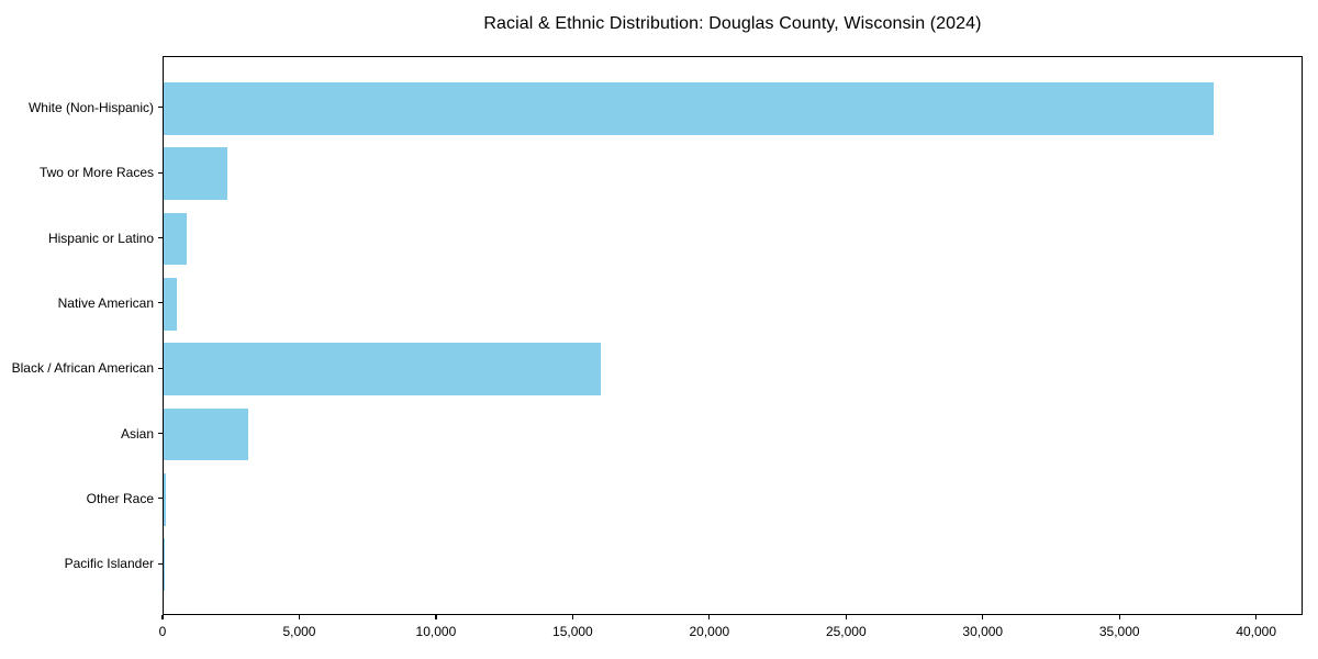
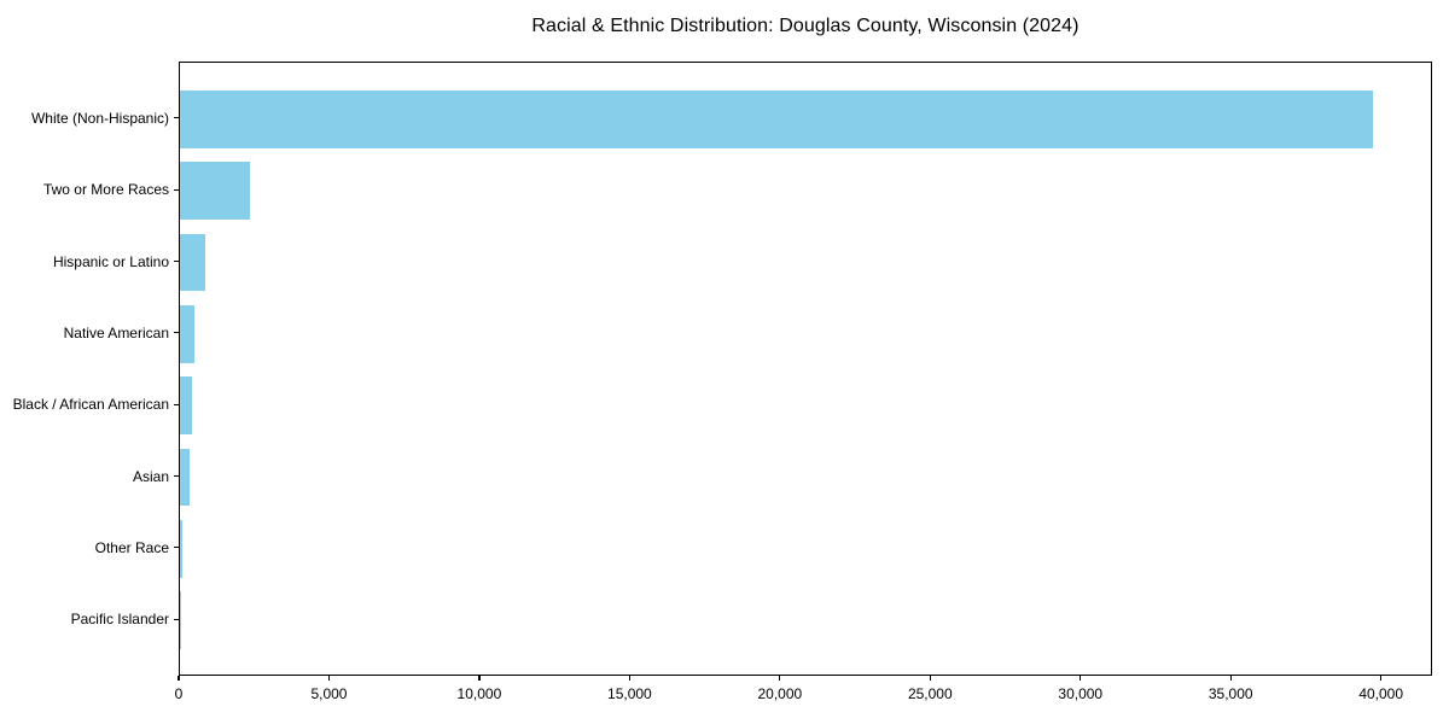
White (Non-Hispanic): 38400 -> 39700
Black / African American: 16000 -> 400
Asian: 3100 -> 300
